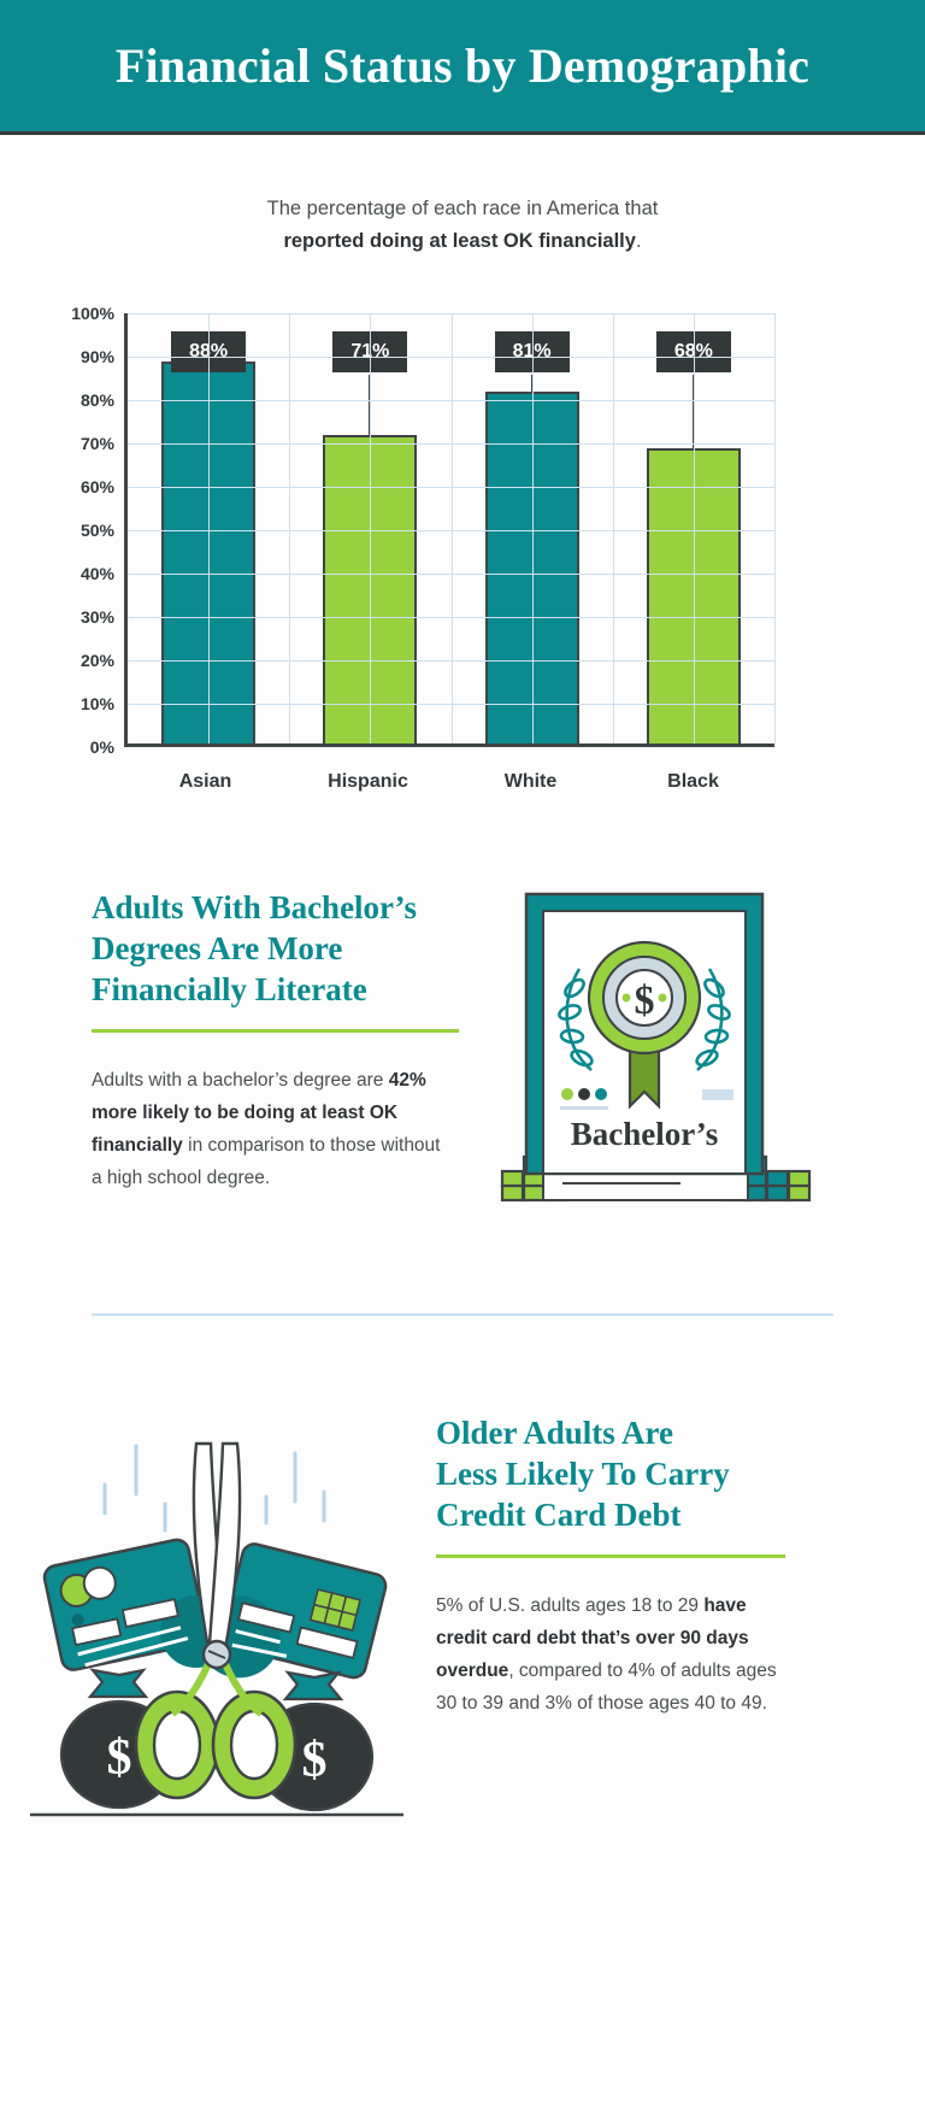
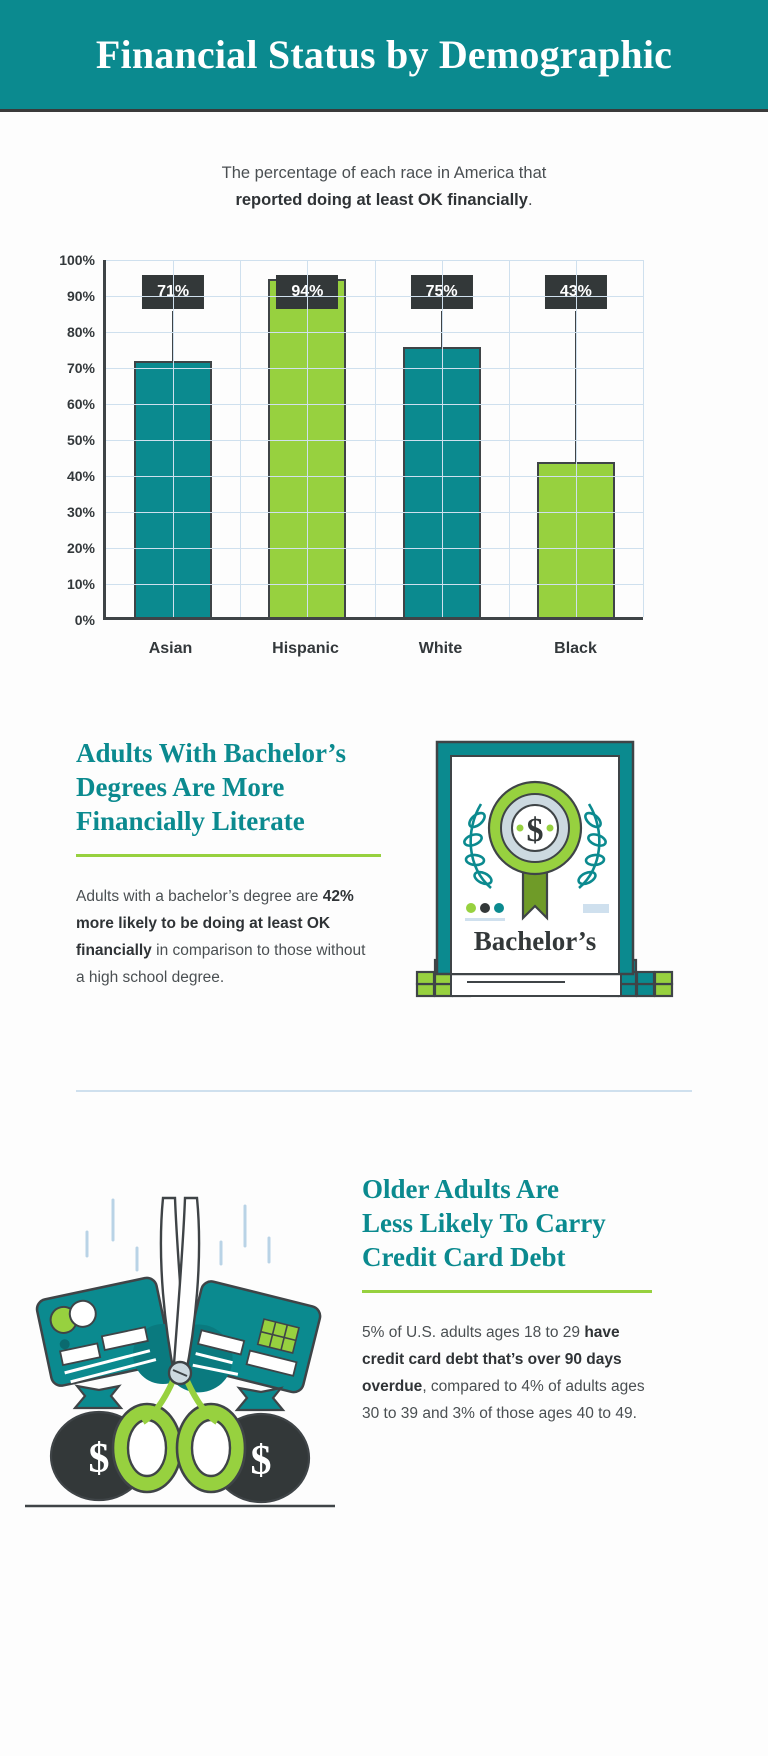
Asian: 88% -> 71%
Hispanic: 71% -> 94%
White: 81% -> 75%
Black: 68% -> 43%
